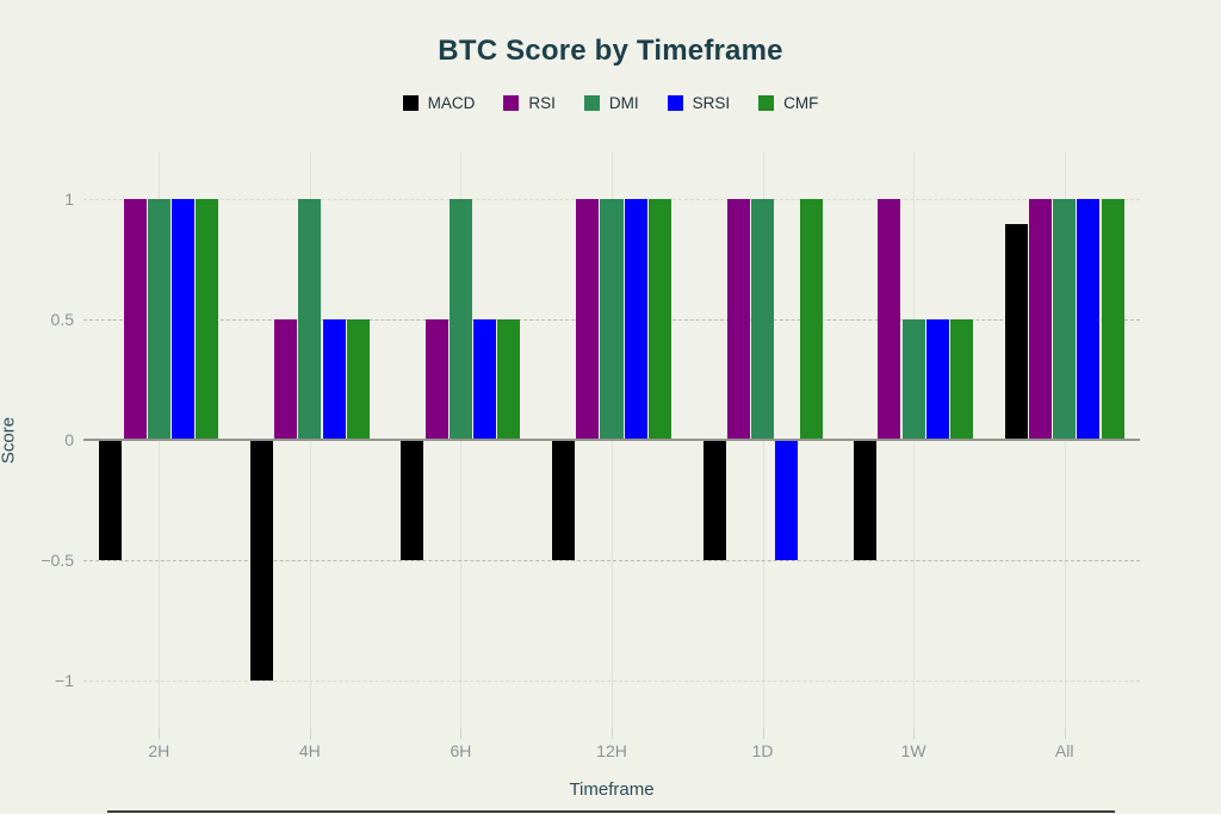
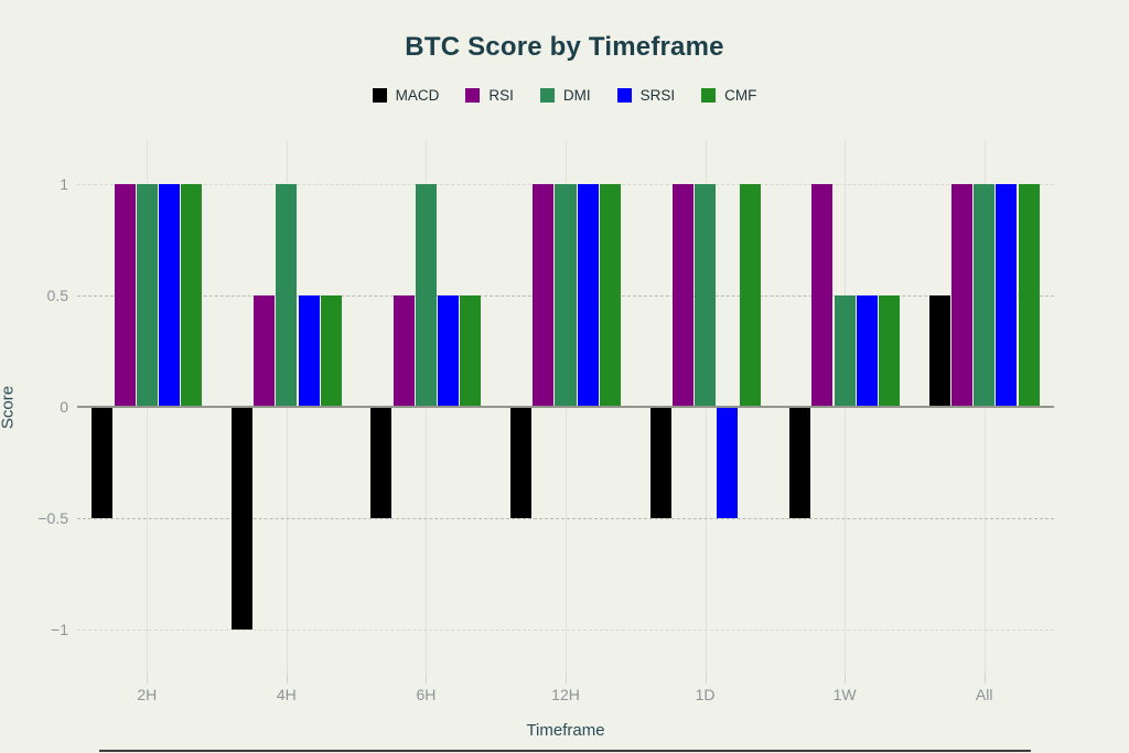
MACD/All: 0.9 -> 0.5
